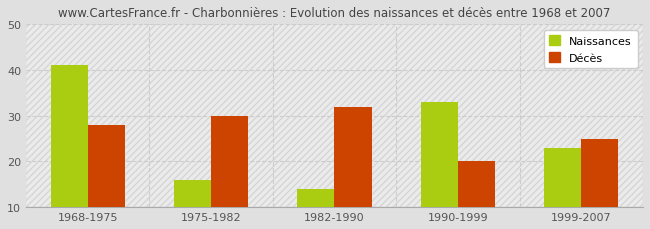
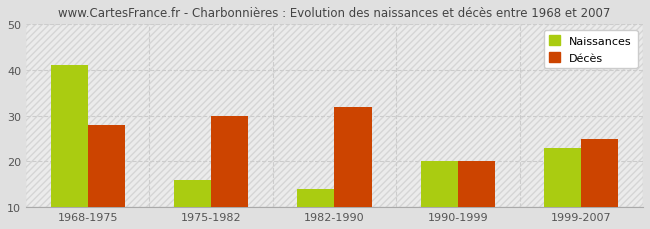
Naissances/1990-1999: 33 -> 20
